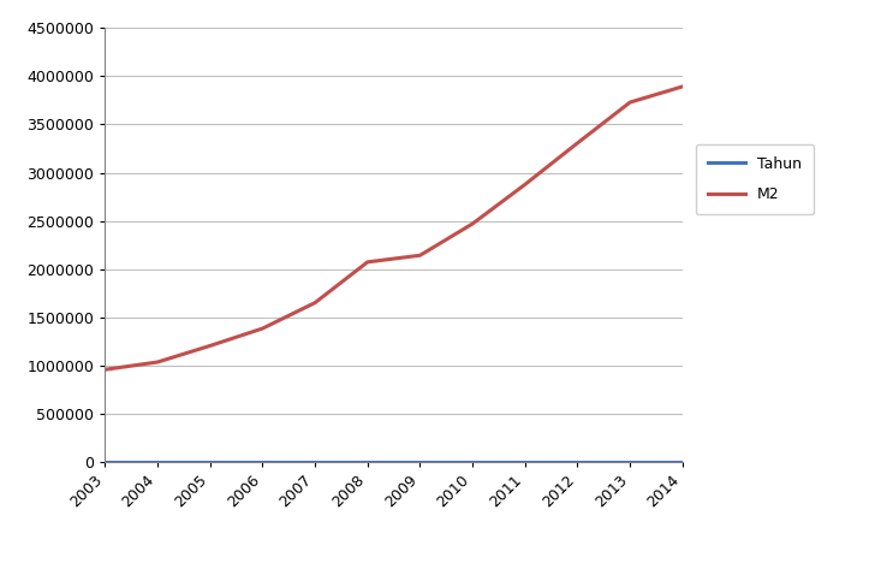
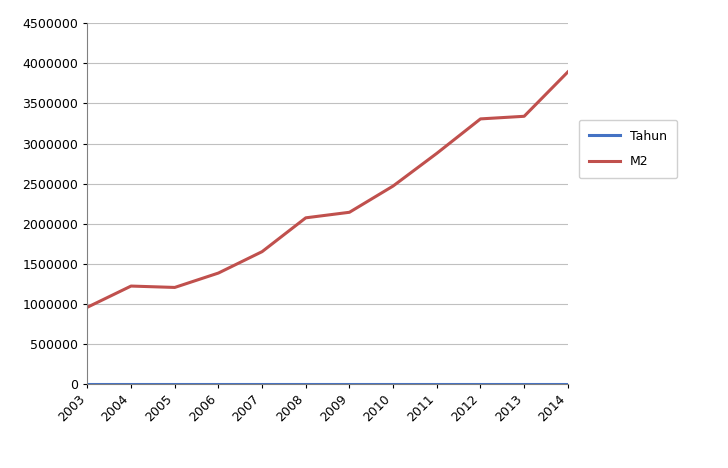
M2/2004: 1030000 -> 1220000
M2/2013: 3730000 -> 3340000
